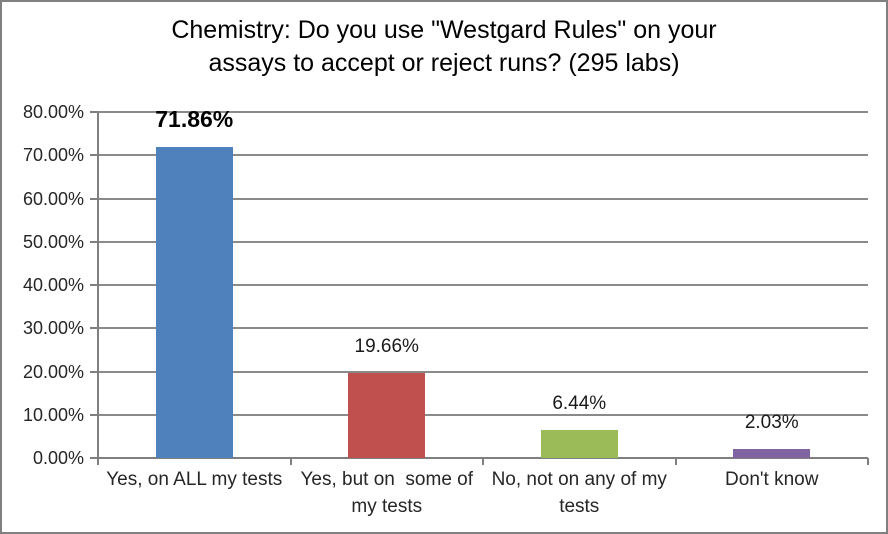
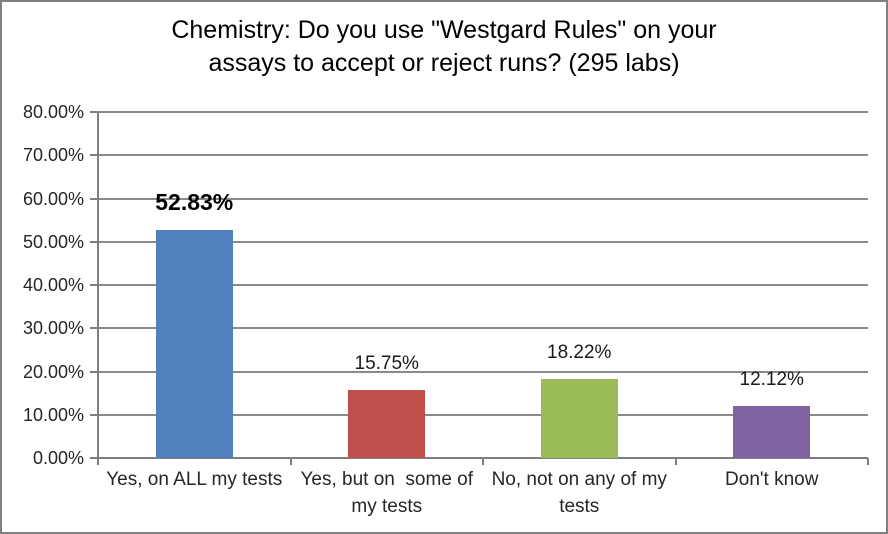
Yes, on ALL my tests: 71.86% -> 52.83%
Yes, but on some of my tests: 19.66% -> 15.75%
No, not on any of my tests: 6.44% -> 18.22%
Don't know: 2.03% -> 12.12%
